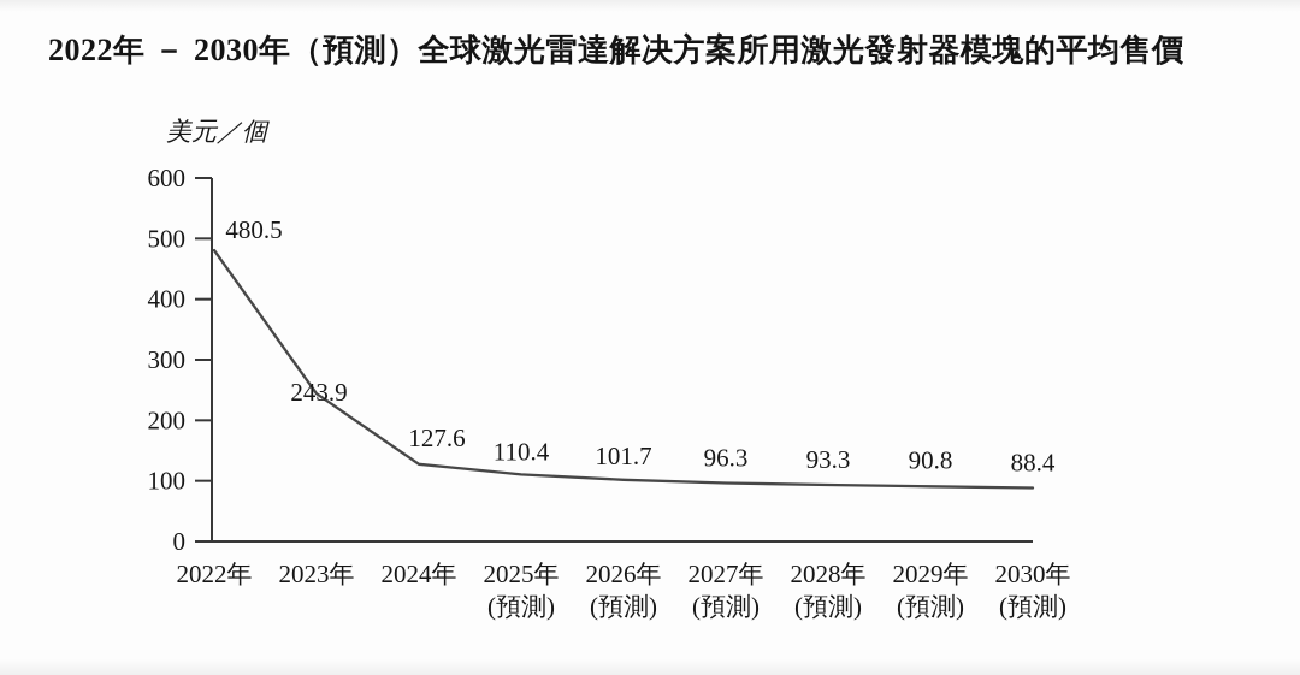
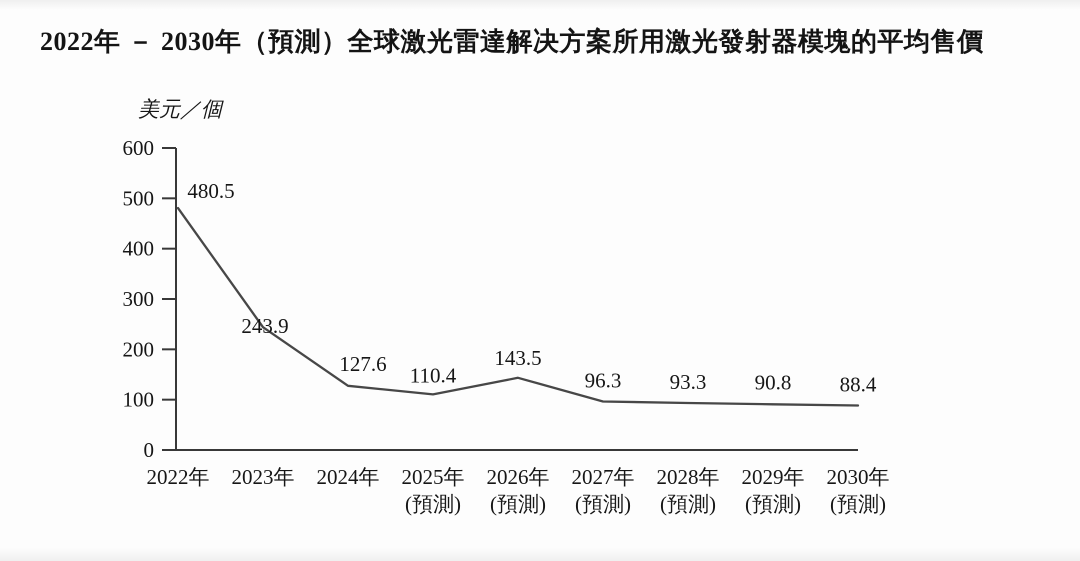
2026年: 101.7 -> 143.5
